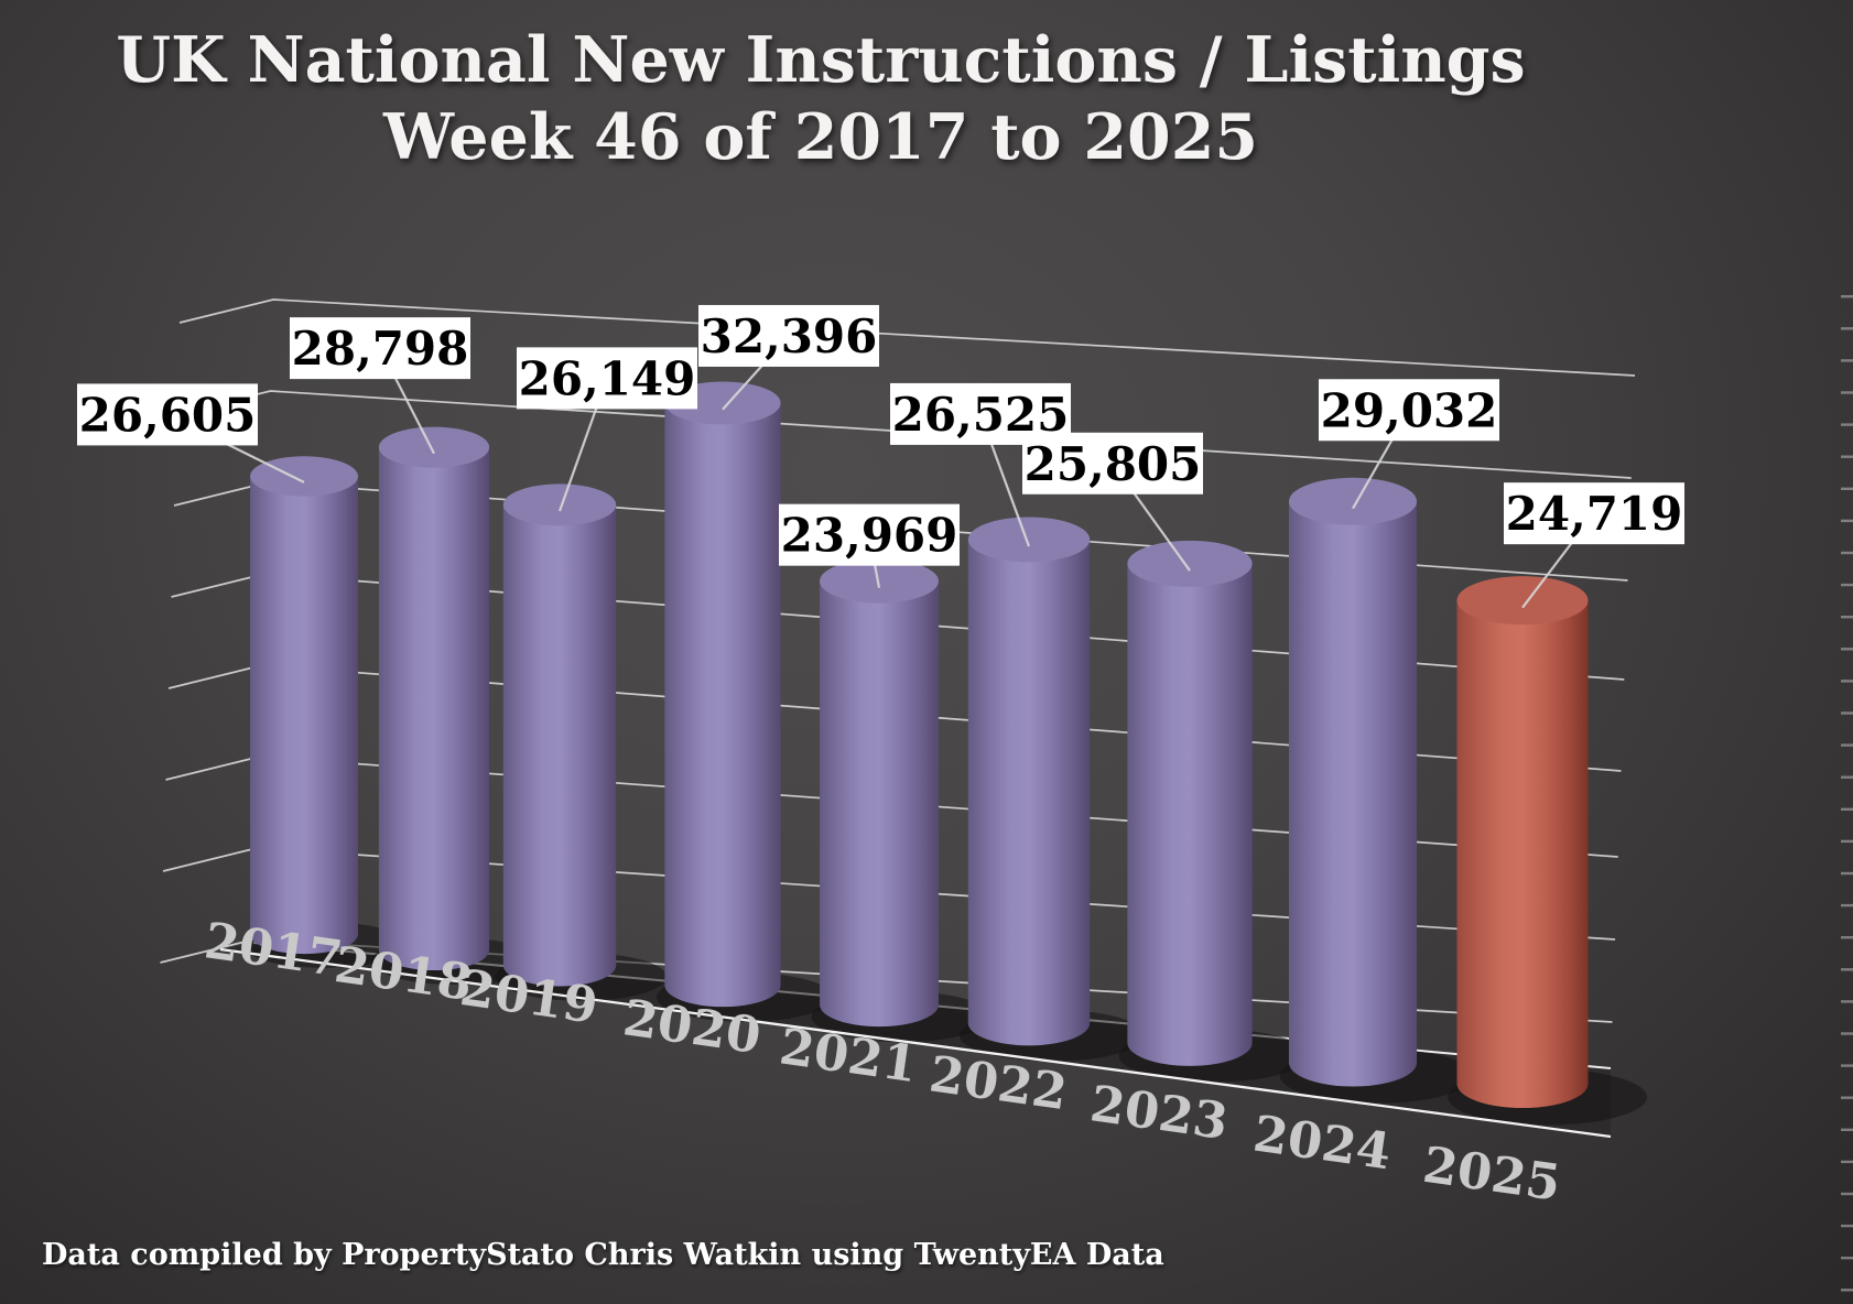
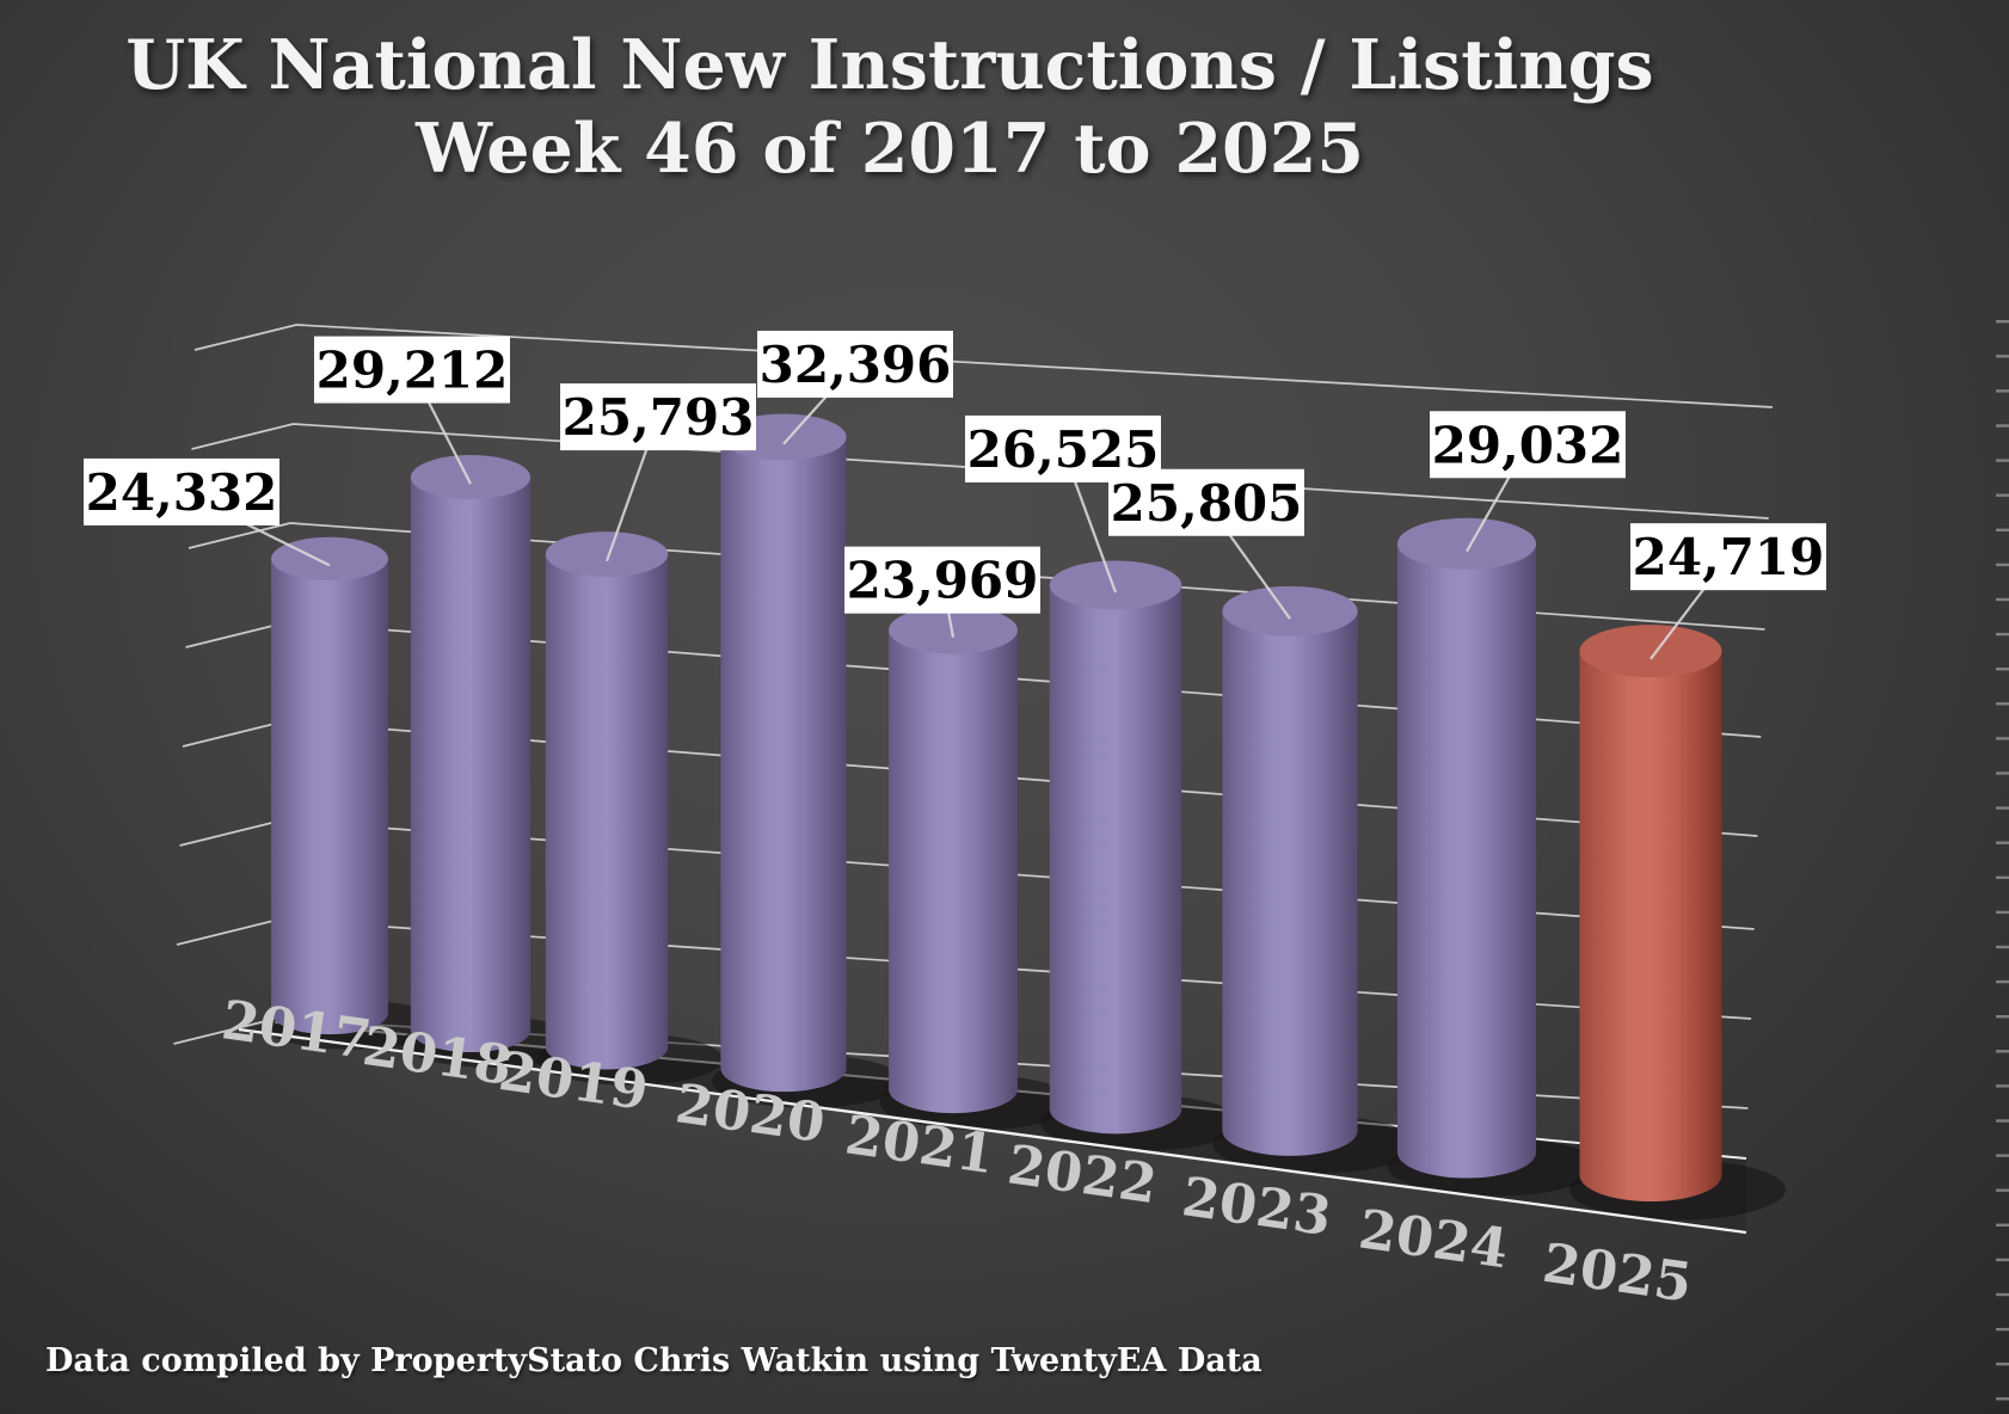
2017: 26,605 -> 24,332
2018: 28,798 -> 29,212
2019: 26,149 -> 25,793
